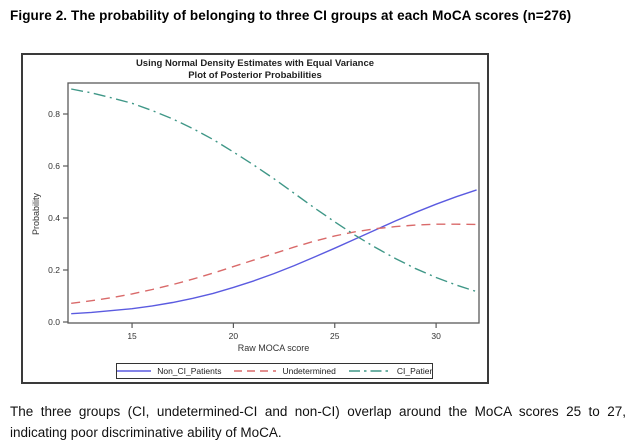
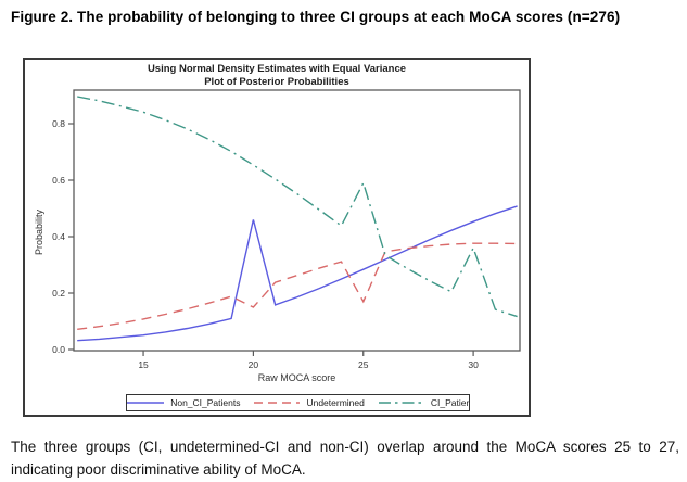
Non_CI_Patients/20: 0.13 -> 0.46
Undetermined/20: 0.21 -> 0.15
Undetermined/25: 0.33 -> 0.17
CI_Patients/25: 0.39 -> 0.59
CI_Patients/30: 0.17 -> 0.36
